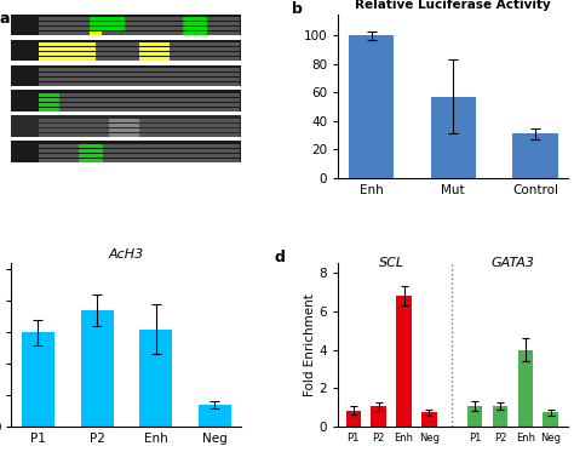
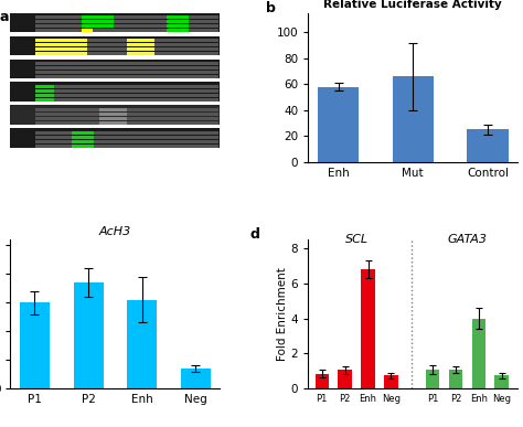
Relative Luciferase Activity/Enh: 100 -> 58
Relative Luciferase Activity/Mut: 57 -> 66
Relative Luciferase Activity/Control: 31 -> 25
